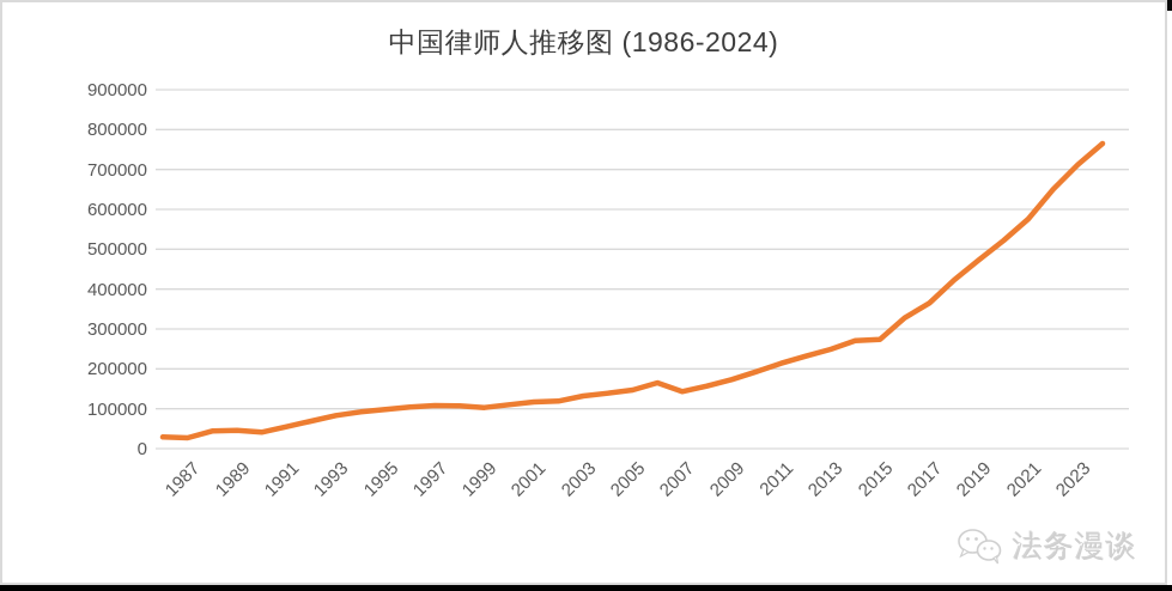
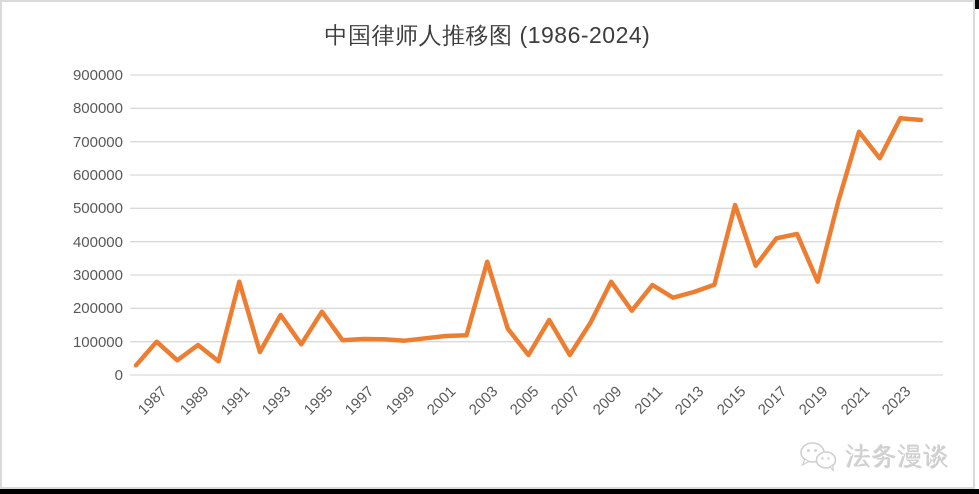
1987: 30000 -> 100000
1989: 50000 -> 90000
1991: 60000 -> 280000
1993: 80000 -> 180000
1995: 100000 -> 190000
2003: 130000 -> 340000
2005: 150000 -> 60000
2007: 140000 -> 60000
2009: 170000 -> 280000
2011: 210000 -> 270000
2015: 270000 -> 510000
2017: 360000 -> 410000
2019: 470000 -> 280000
2021: 580000 -> 730000
2023: 710000 -> 770000
